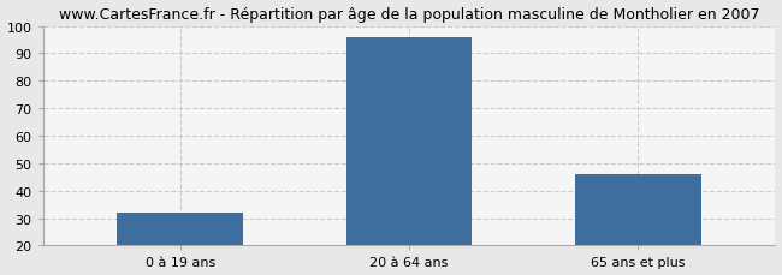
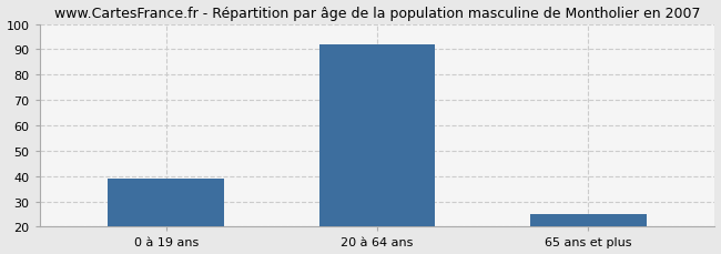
0 à 19 ans: 32 -> 39
20 à 64 ans: 96 -> 92
65 ans et plus: 46 -> 25
